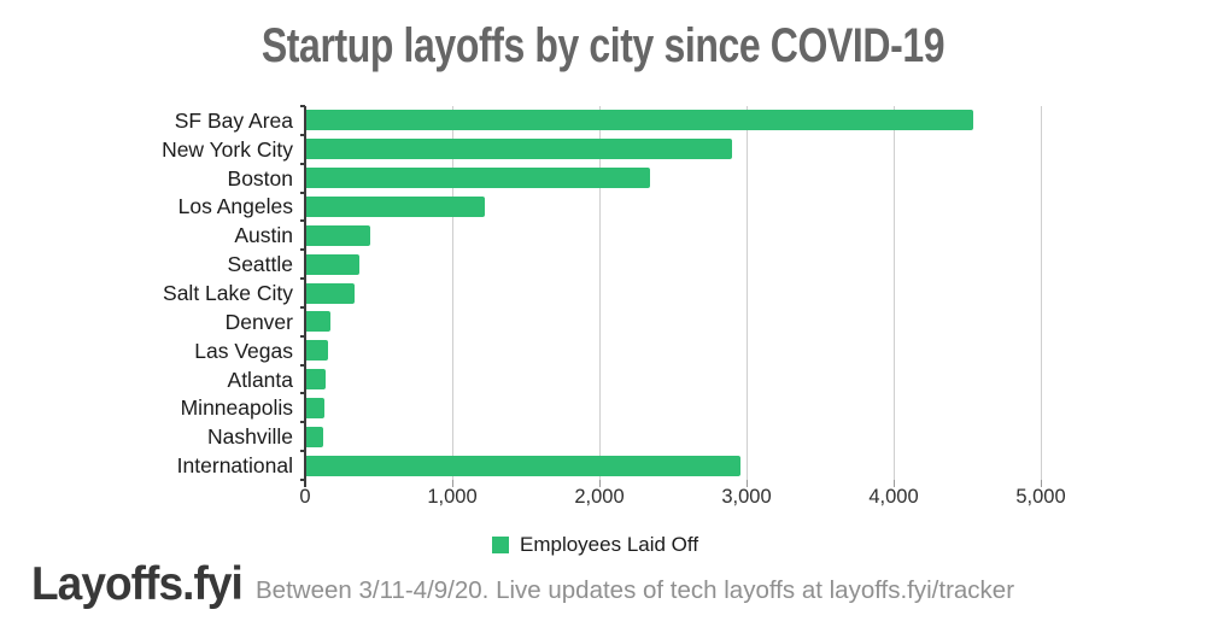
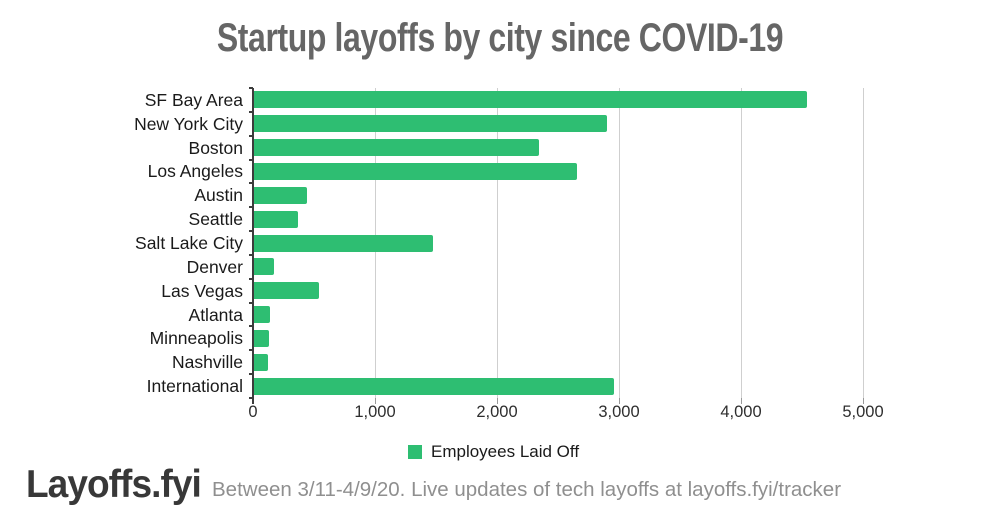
Los Angeles: 1210 -> 2650
Salt Lake City: 320 -> 1470
Las Vegas: 150 -> 530
